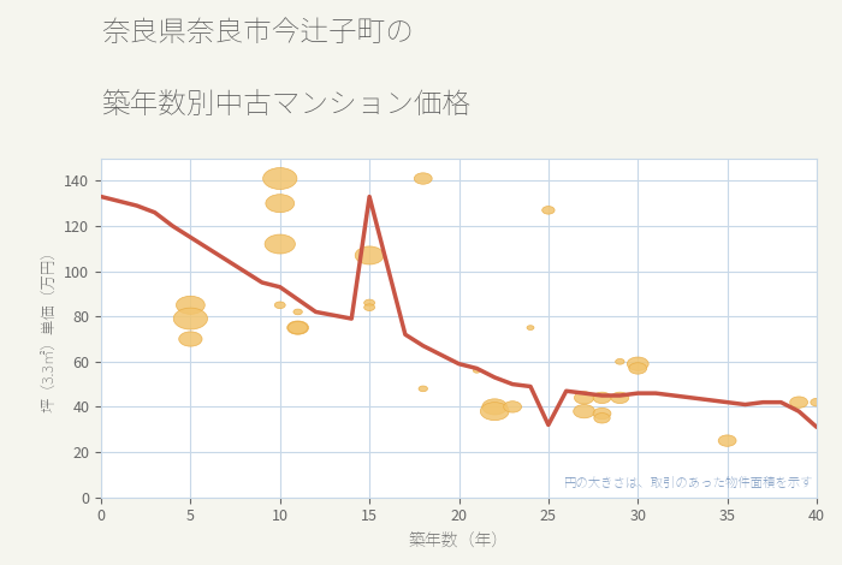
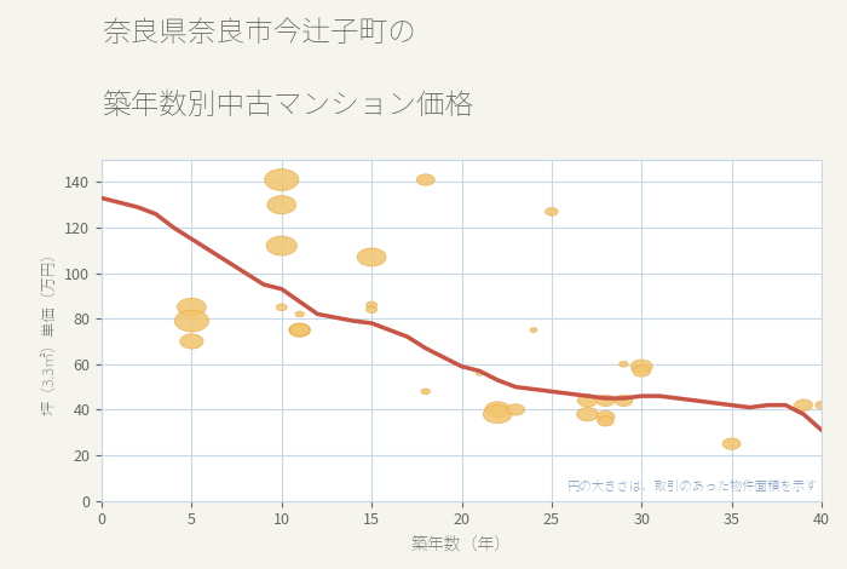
15: 133 -> 78
25: 32 -> 48
